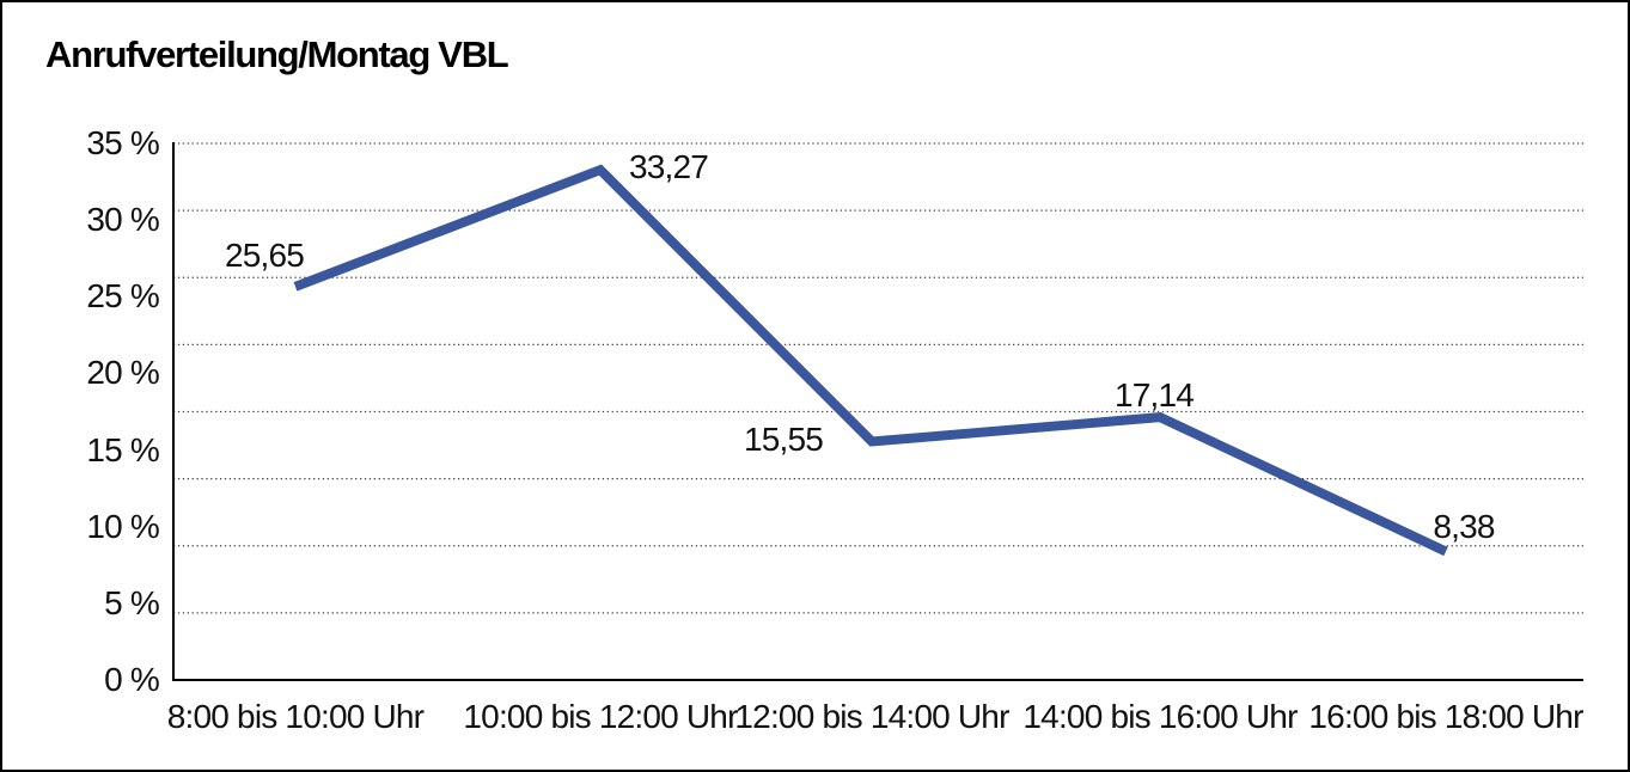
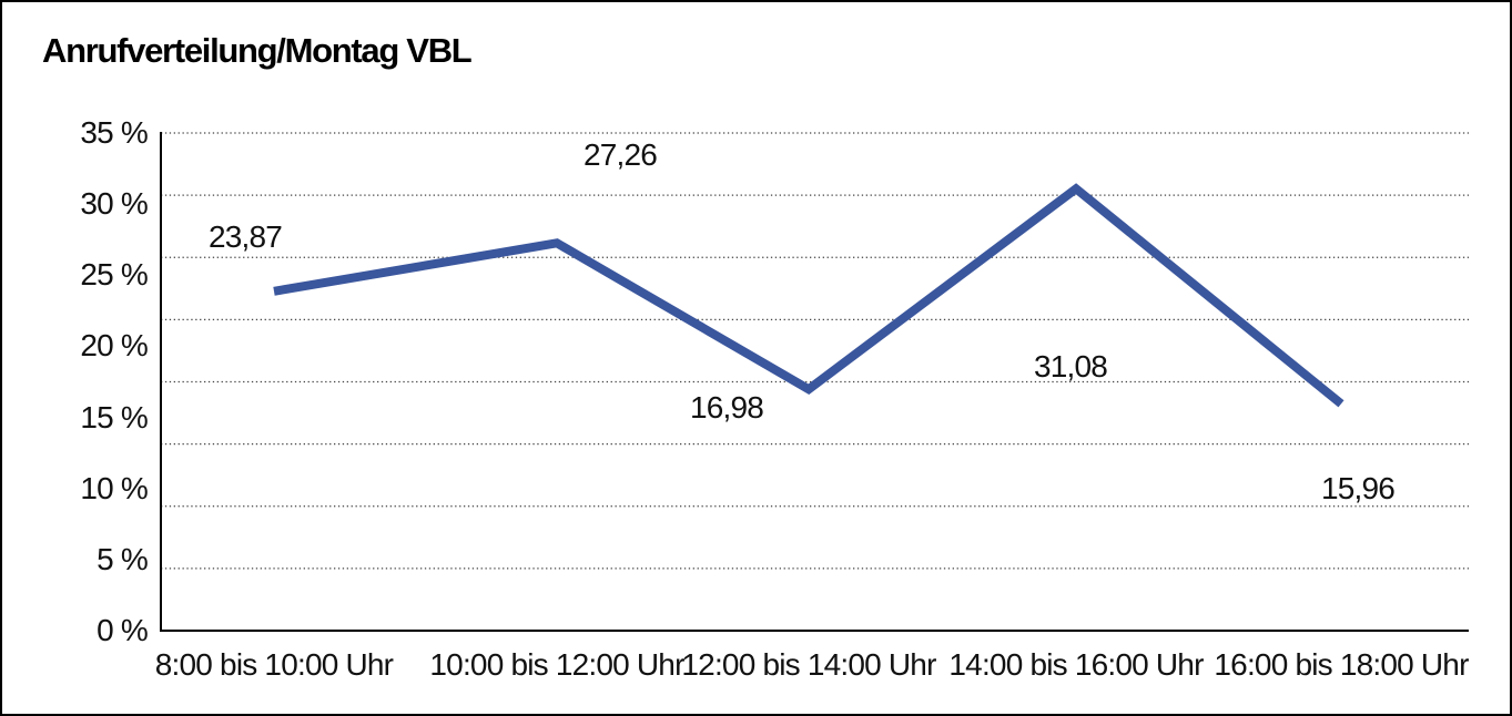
8:00 bis 10:00 Uhr: 25,65 -> 23,87
10:00 bis 12:00 Uhr: 33,27 -> 27,26
12:00 bis 14:00 Uhr: 15,55 -> 16,98
14:00 bis 16:00 Uhr: 17,14 -> 31,08
16:00 bis 18:00 Uhr: 8,38 -> 15,96
